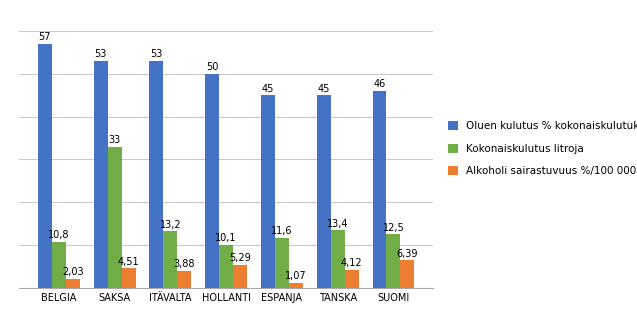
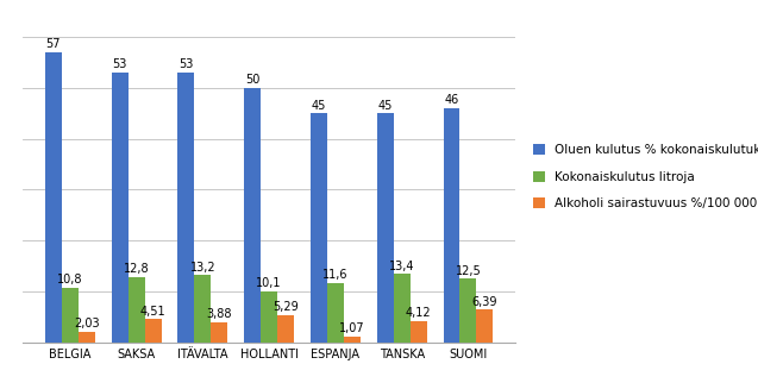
Kokonaiskulutus litroja/SAKSA: 33 -> 12,8
